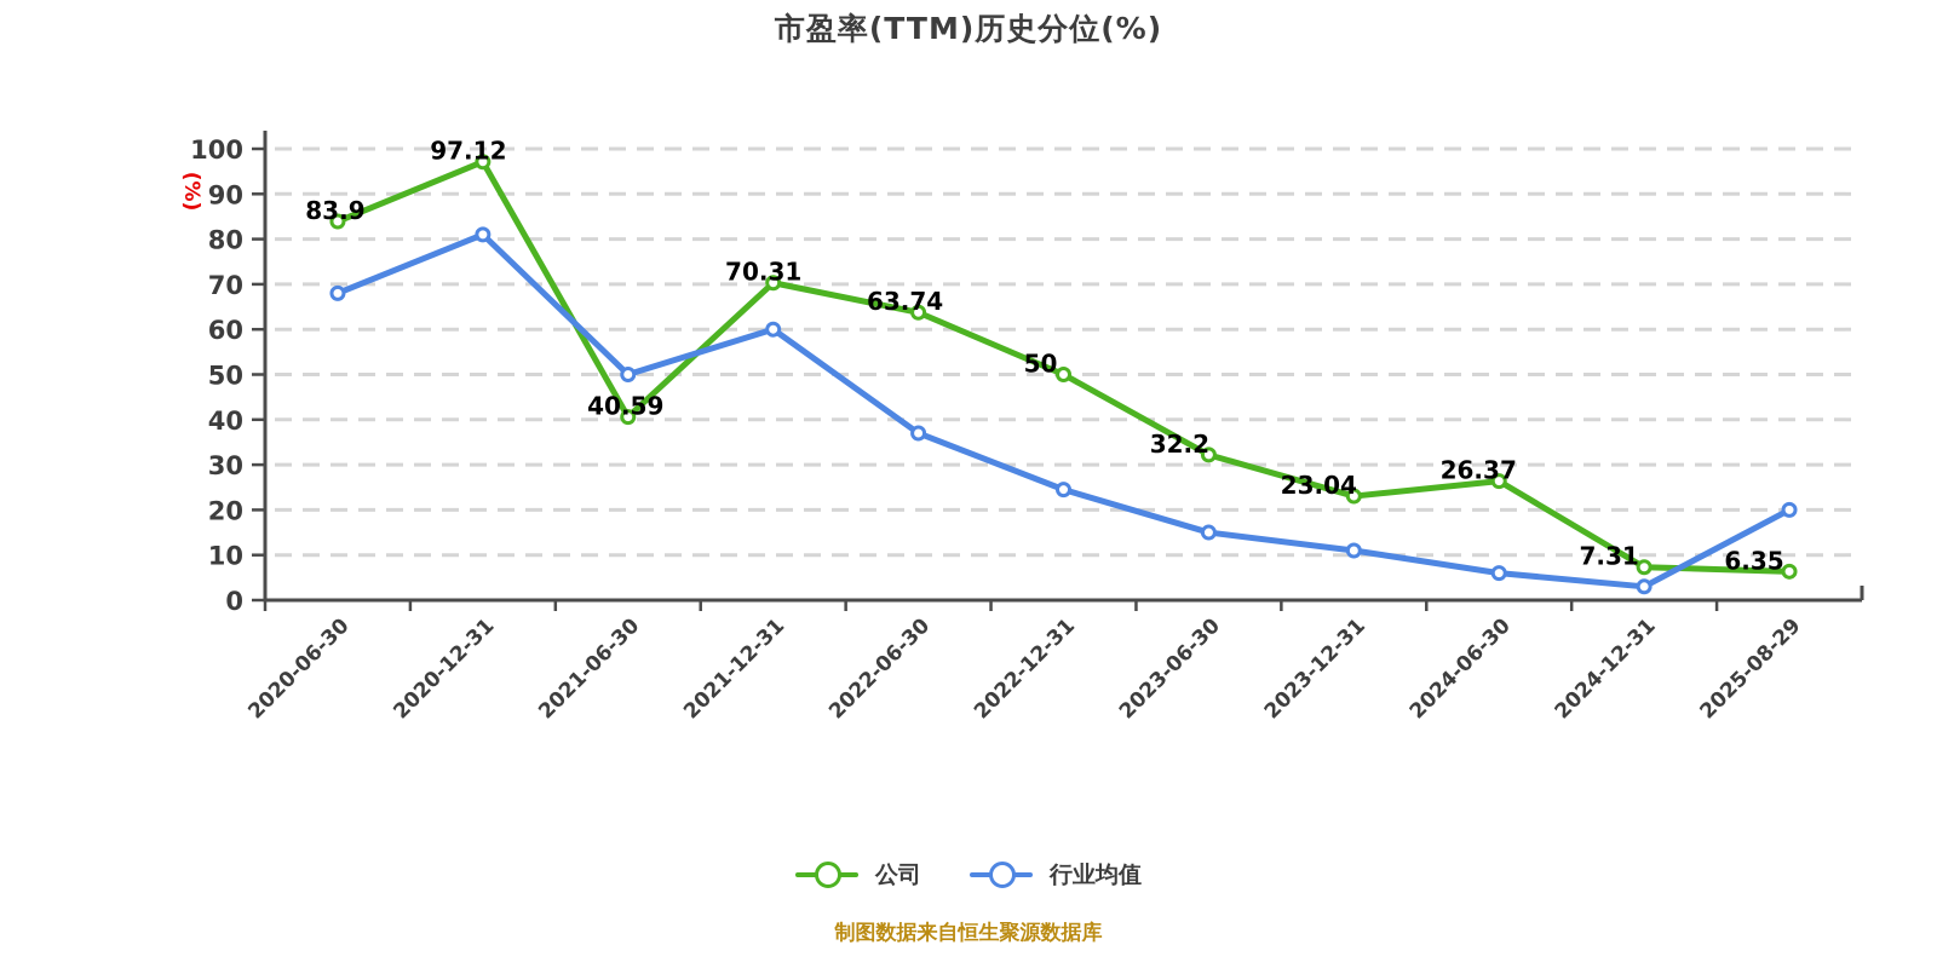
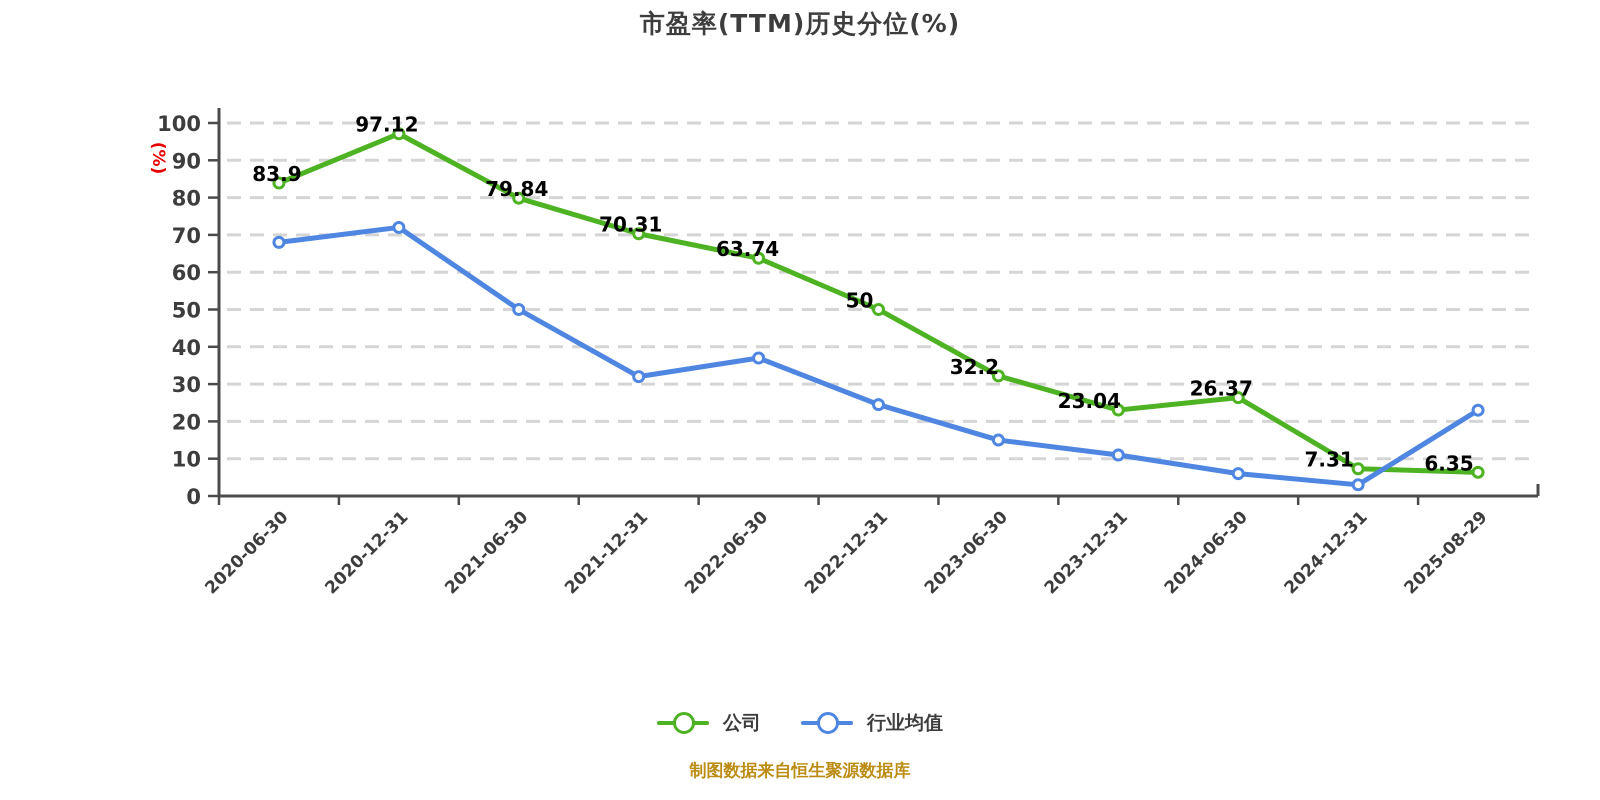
行业均值/2020-12-31: 81 -> 72
公司/2021-06-30: 40.59 -> 79.84
行业均值/2021-12-31: 60 -> 32
行业均值/2025-08-29: 20 -> 23
